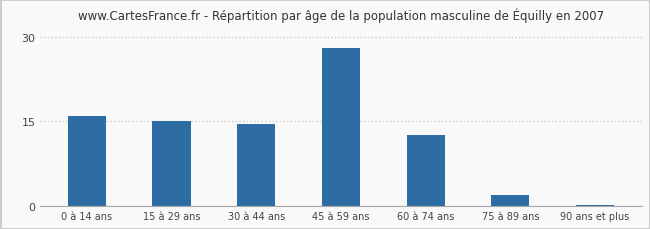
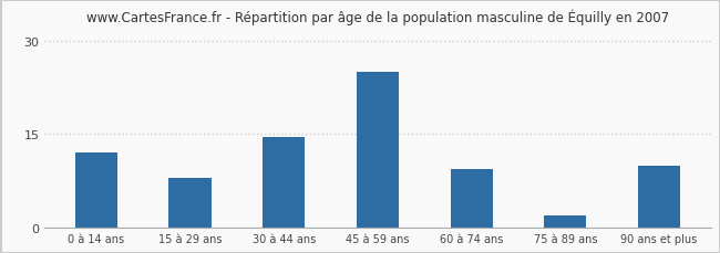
0 à 14 ans: 16.0 -> 12.0
15 à 29 ans: 15.0 -> 8.0
45 à 59 ans: 28.0 -> 25.0
60 à 74 ans: 12.5 -> 9.4
90 ans et plus: 0.2 -> 10.0
